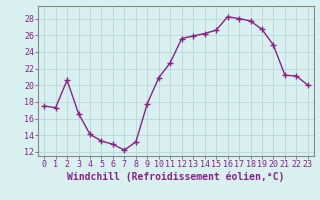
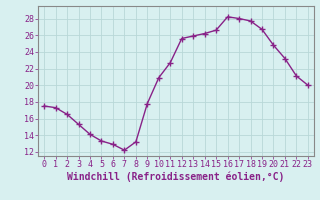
2: 20.6 -> 16.5
3: 16.6 -> 15.3
21: 21.2 -> 23.2
